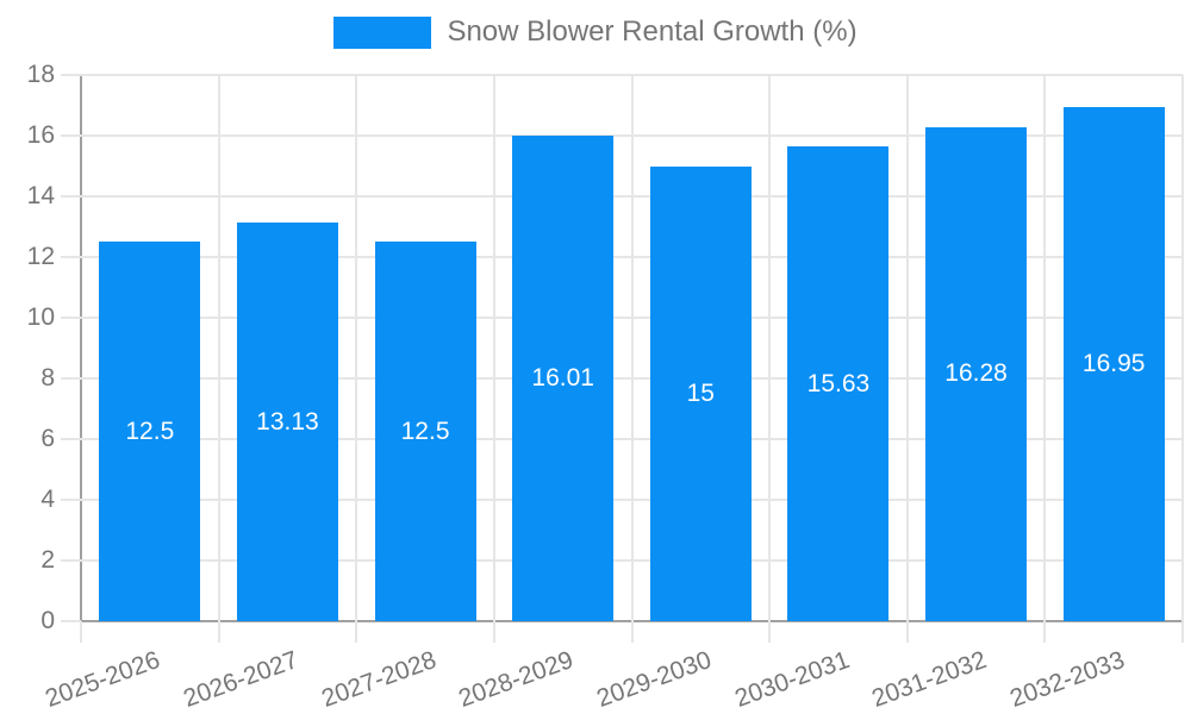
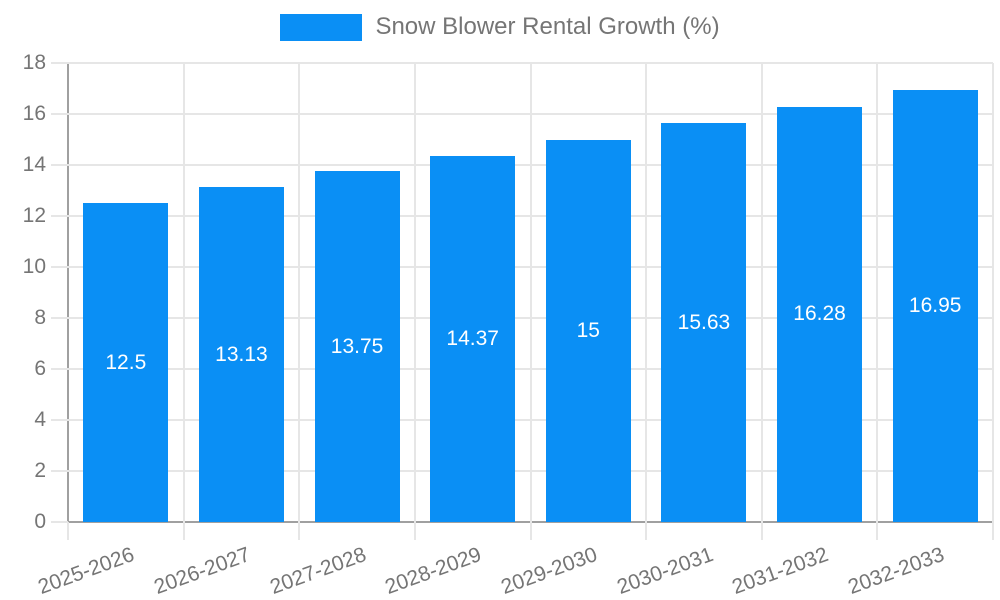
2027-2028: 12.5 -> 13.75
2028-2029: 16.01 -> 14.37
